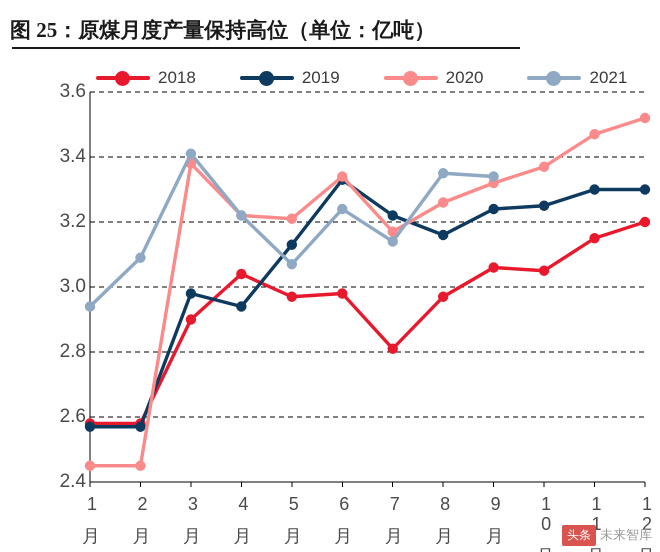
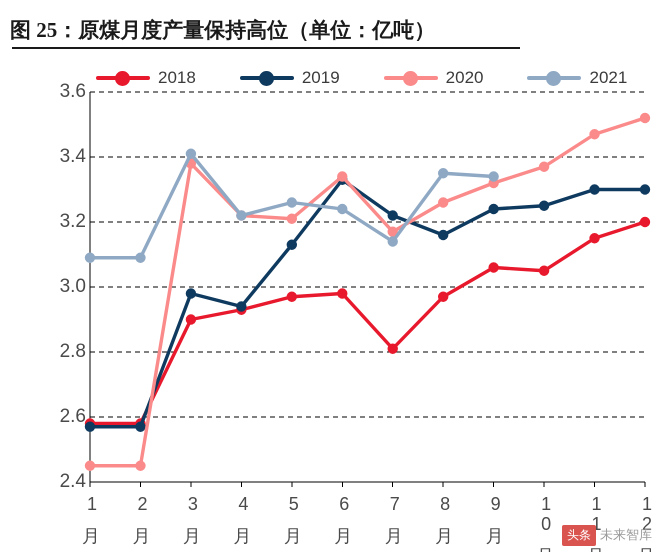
2021/1月: 2.94 -> 3.09
2018/4月: 3.04 -> 2.93
2021/5月: 3.07 -> 3.26
